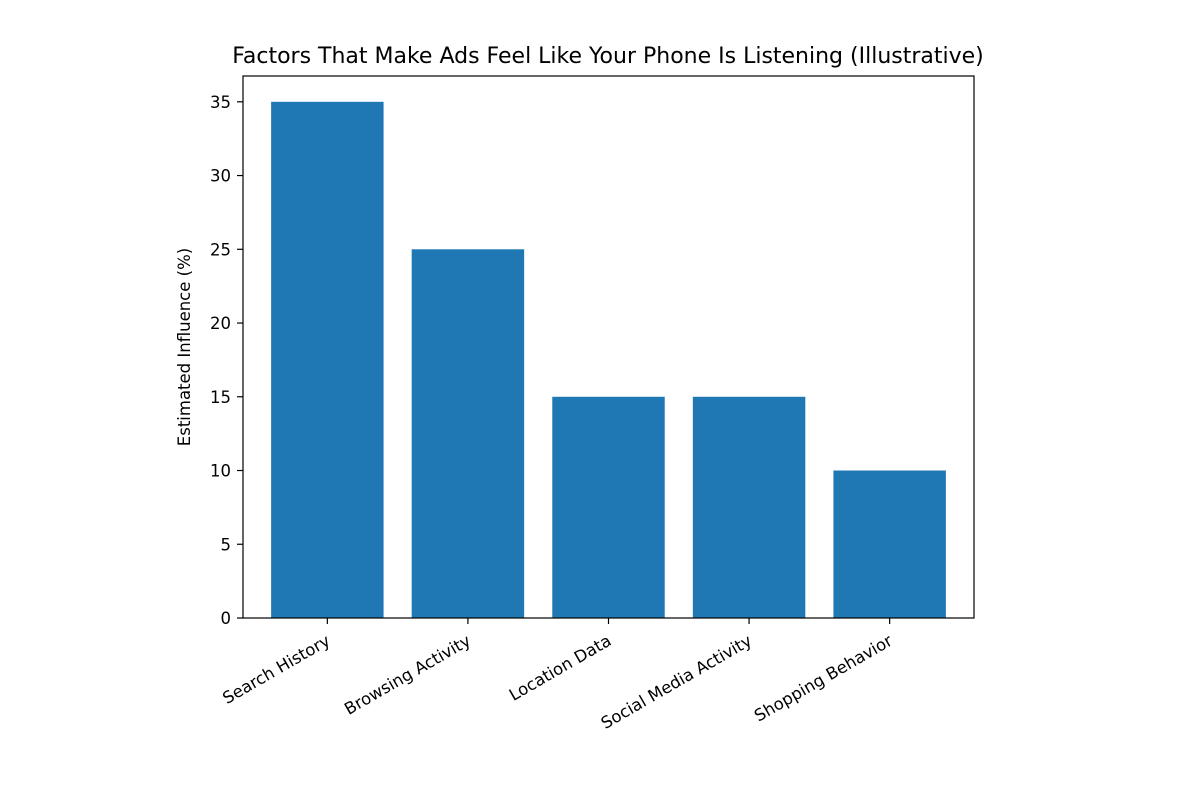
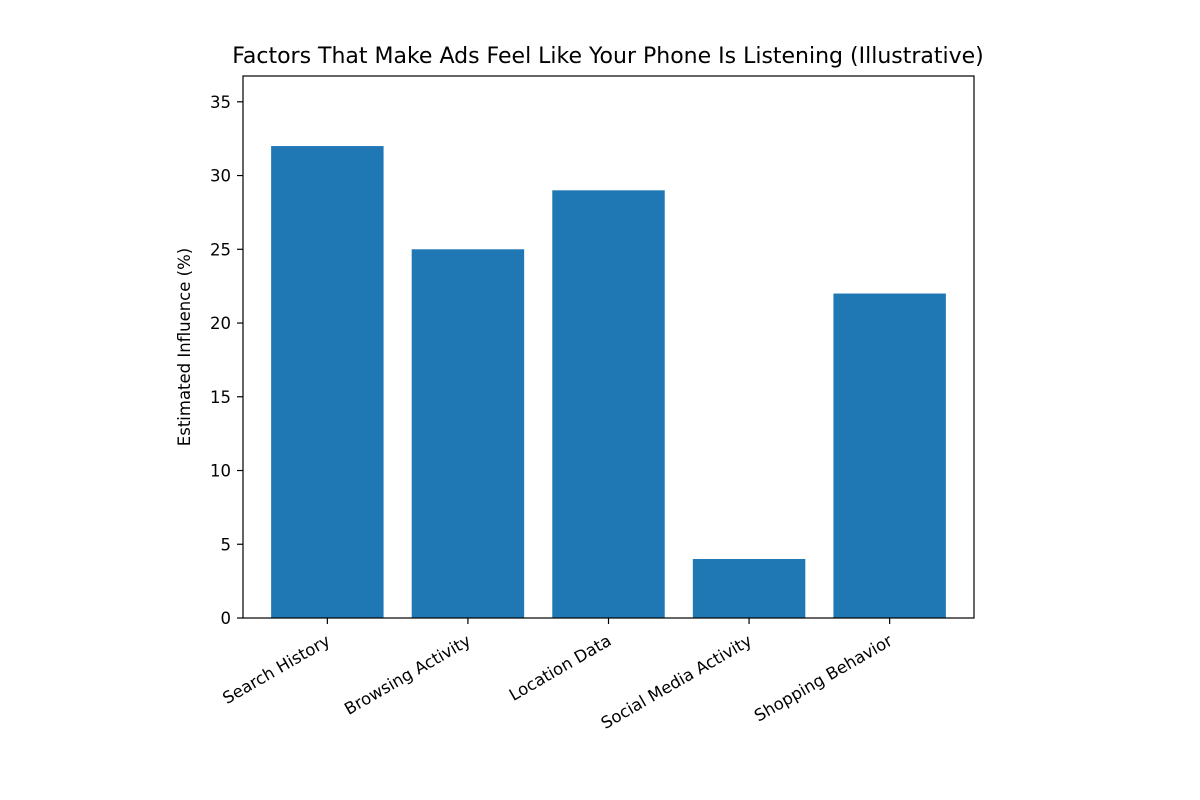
Search History: 35 -> 32
Location Data: 15 -> 29
Social Media Activity: 15 -> 4
Shopping Behavior: 10 -> 22
